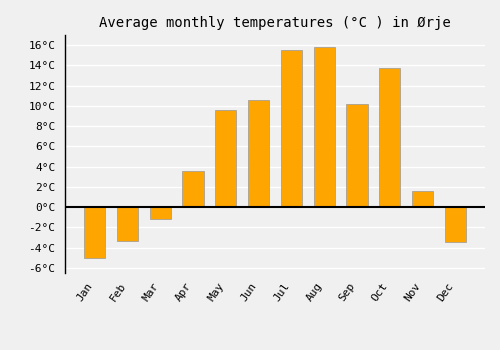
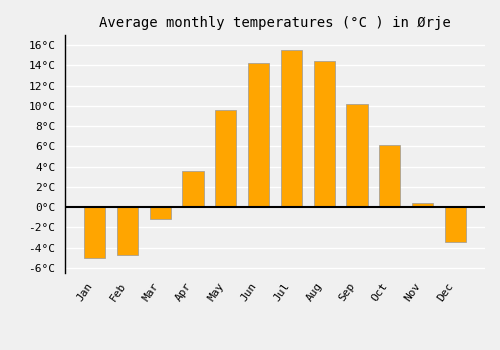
Feb: -3.3°C -> -4.7°C
Jun: 10.6°C -> 14.2°C
Aug: 15.8°C -> 14.4°C
Oct: 13.7°C -> 6.1°C
Nov: 1.6°C -> 0.4°C
